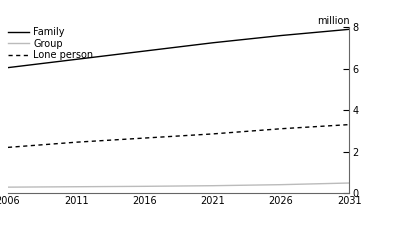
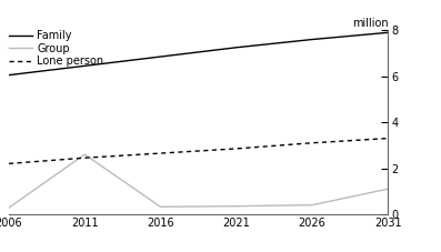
Group/2011: 0.30 -> 2.60
Group/2031: 0.48 -> 1.10
